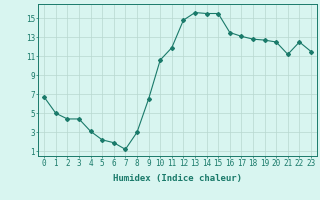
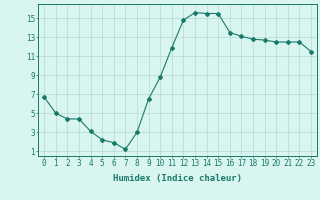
10: 10.6 -> 8.8
21: 11.2 -> 12.5
